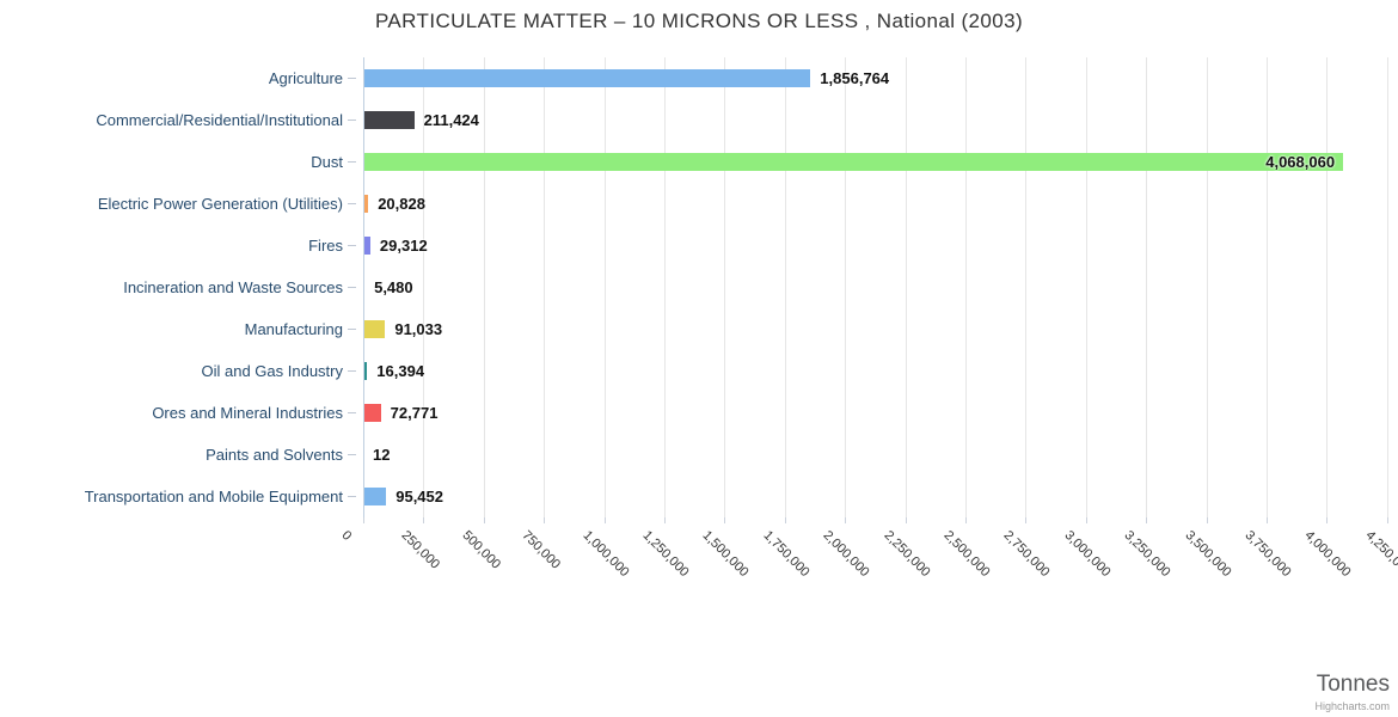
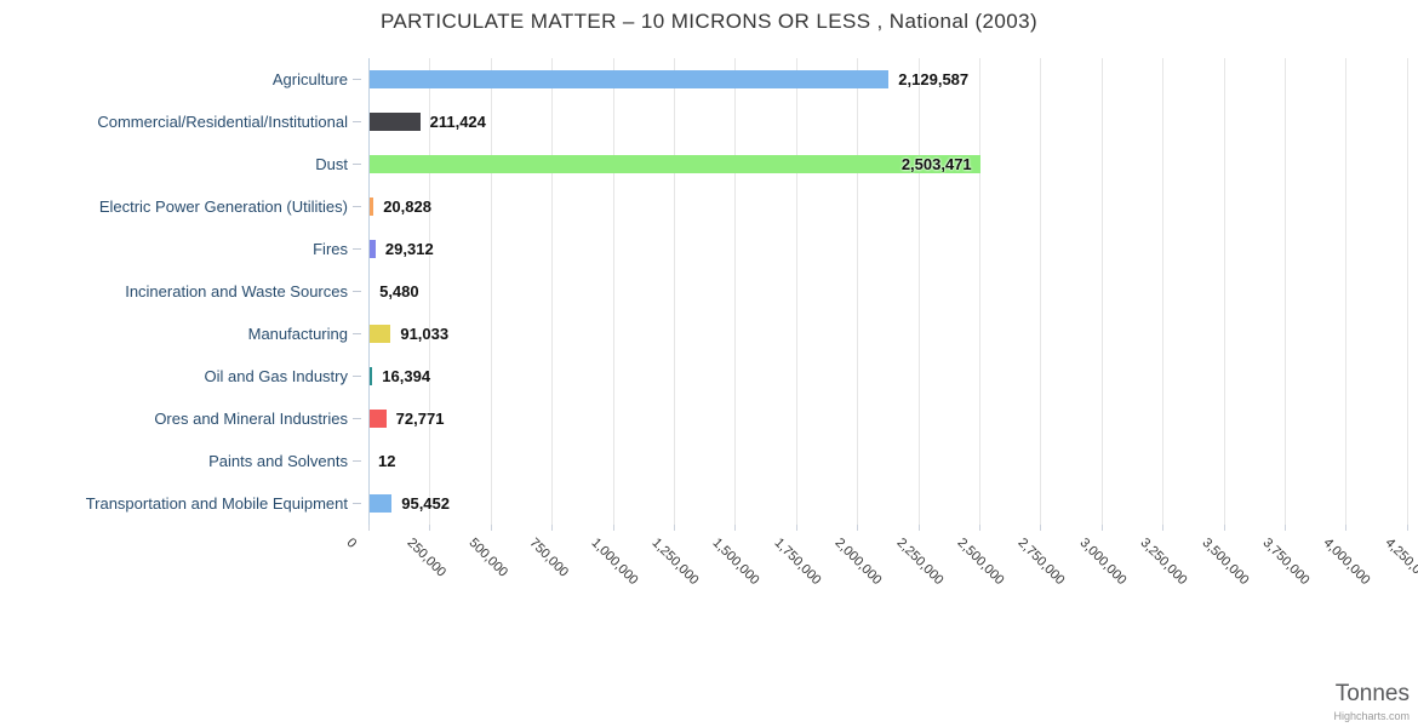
Agriculture: 1,856,764 -> 2,129,587
Dust: 4,068,060 -> 2,503,471
